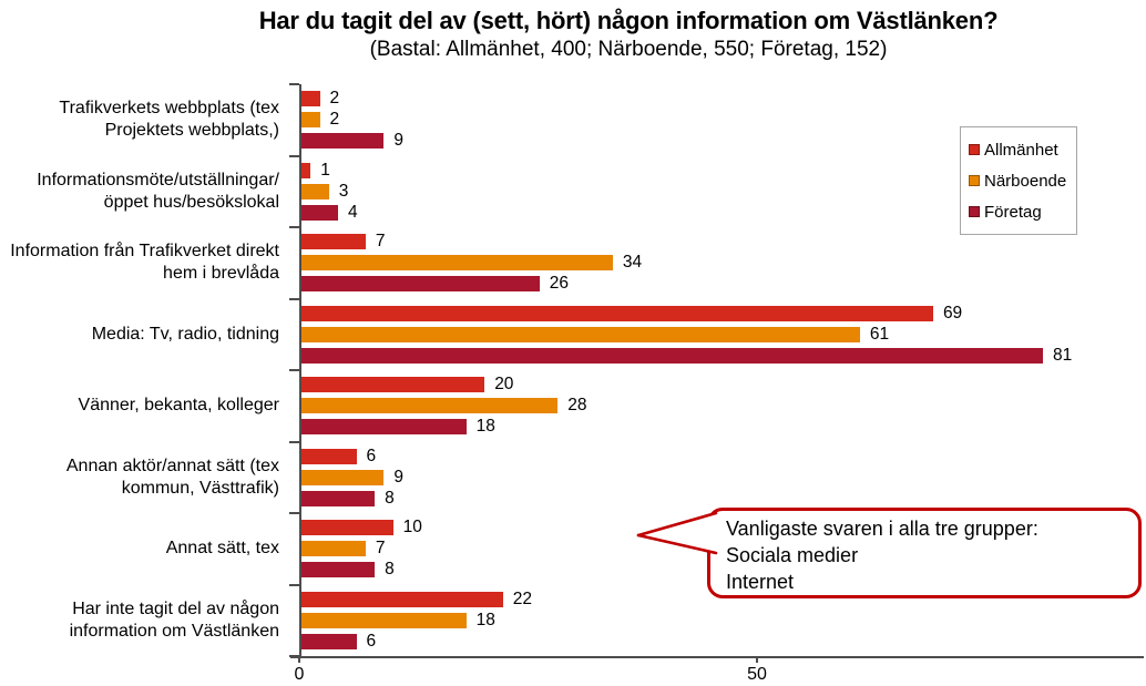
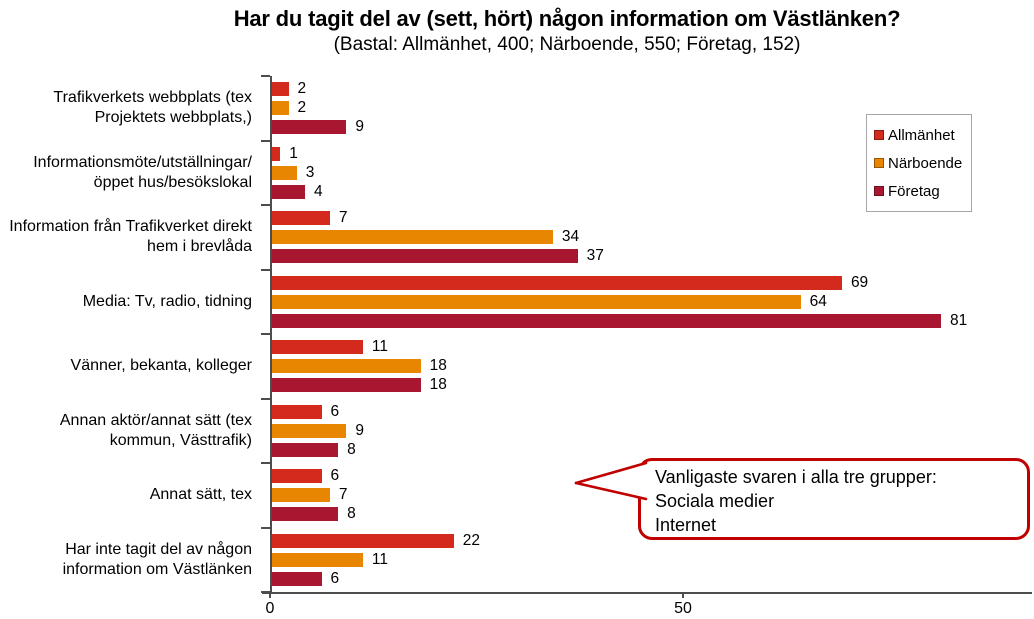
Företag/Information från Trafikverket direkt hem i brevlåda: 26 -> 37
Närboende/Media: Tv, radio, tidning: 61 -> 64
Allmänhet/Vänner, bekanta, kolleger: 20 -> 11
Närboende/Vänner, bekanta, kolleger: 28 -> 18
Allmänhet/Annat sätt, tex: 10 -> 6
Närboende/Har inte tagit del av någon information om Västlänken: 18 -> 11
